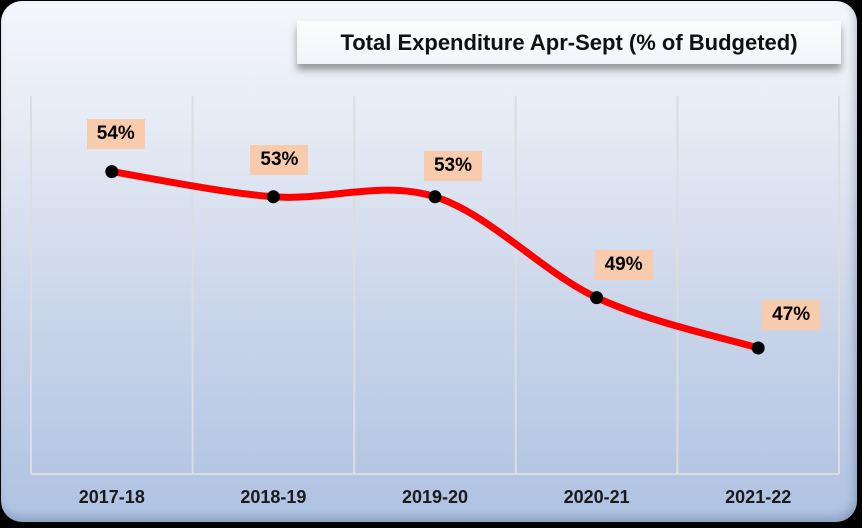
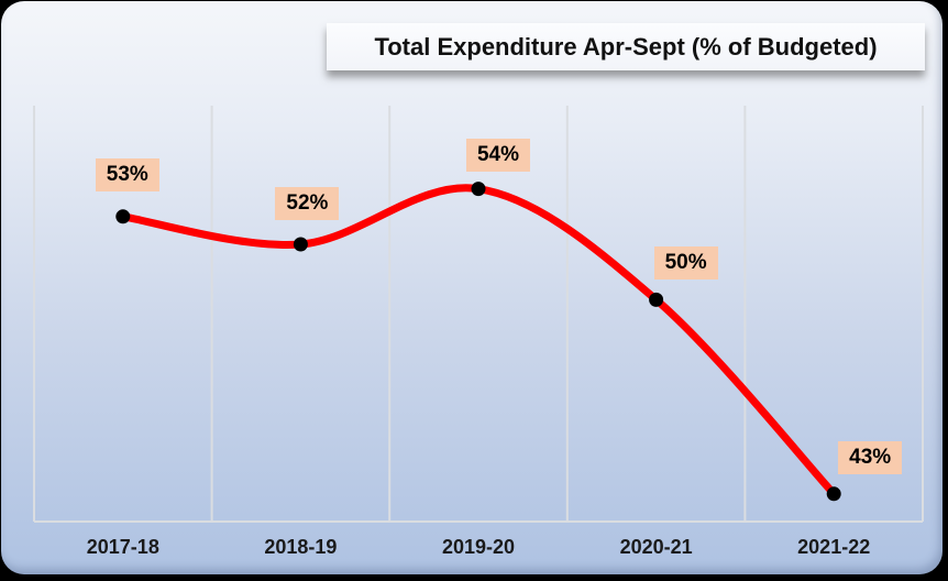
2017-18: 54% -> 53%
2018-19: 53% -> 52%
2019-20: 53% -> 54%
2020-21: 49% -> 50%
2021-22: 47% -> 43%
